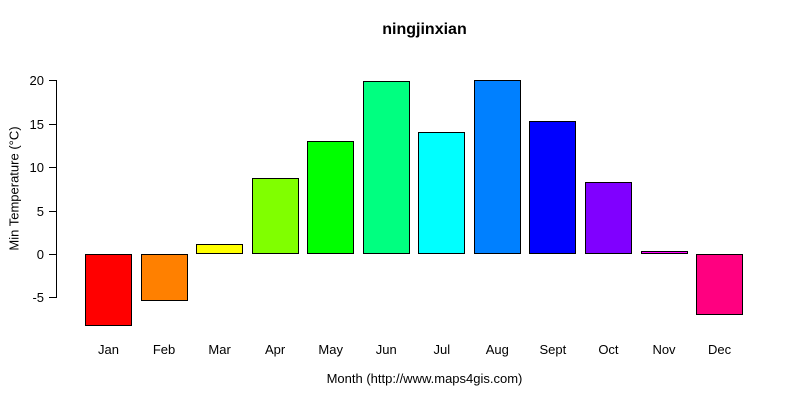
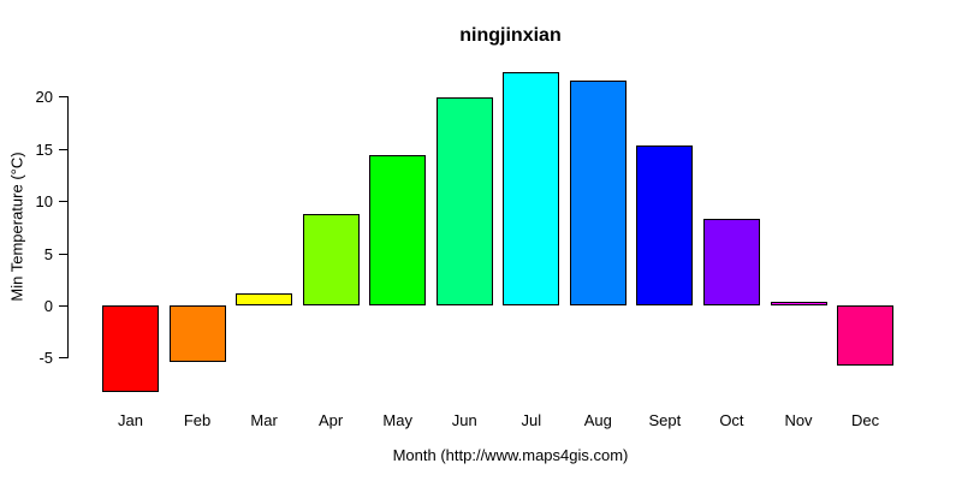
May: 13 -> 14
Jul: 14 -> 22
Aug: 20 -> 22
Dec: -7 -> -6
